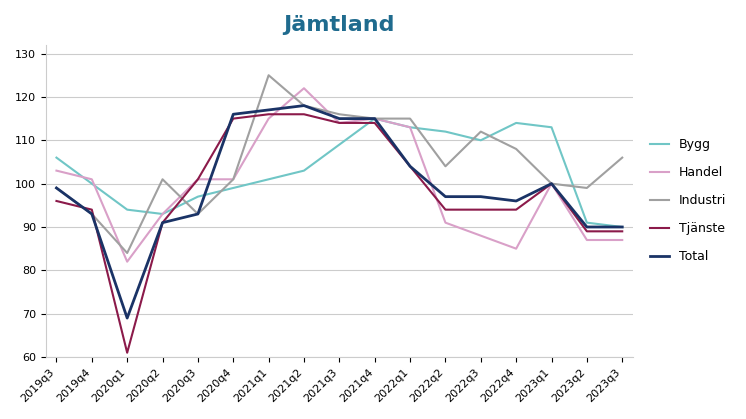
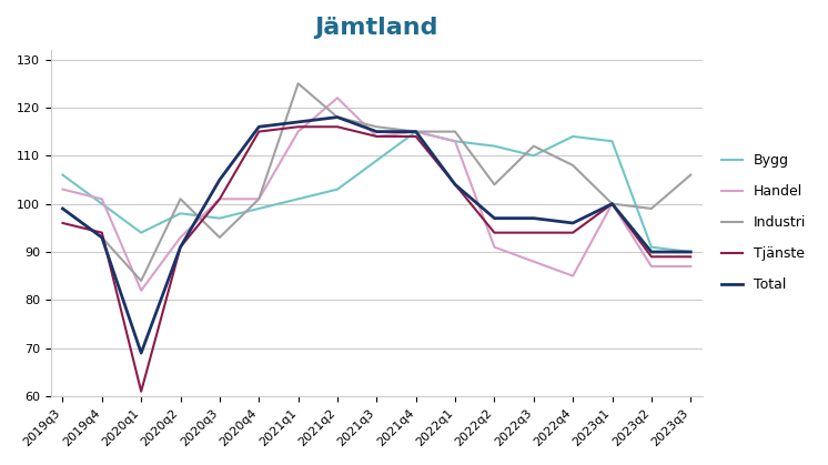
Bygg/2020q2: 93 -> 98
Total/2020q3: 93 -> 105
